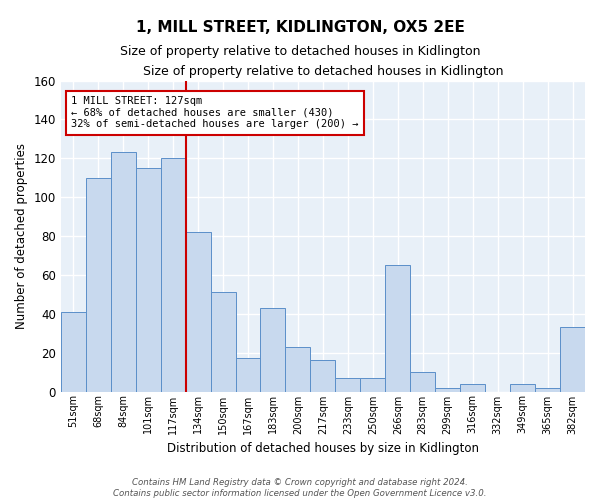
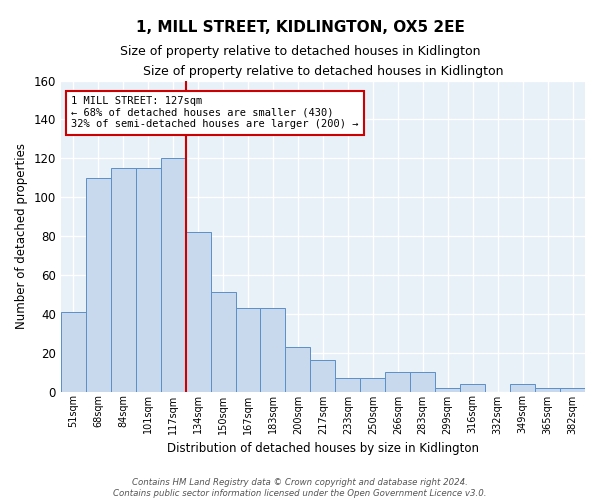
84sqm: 123 -> 115
167sqm: 17 -> 43
266sqm: 65 -> 10
382sqm: 33 -> 2
